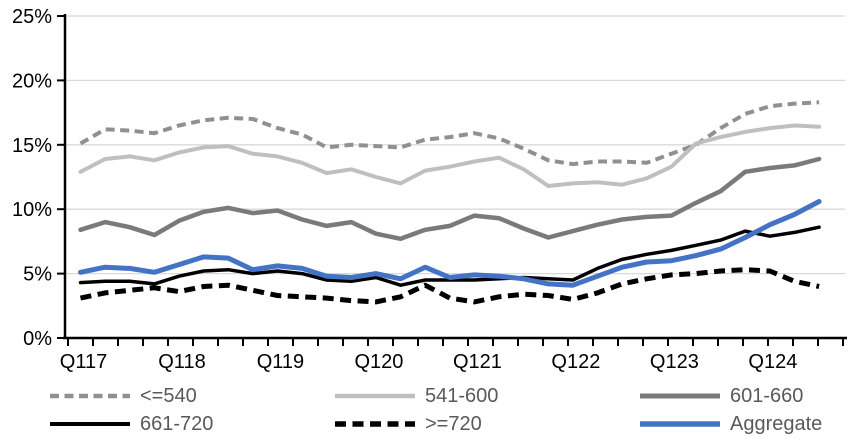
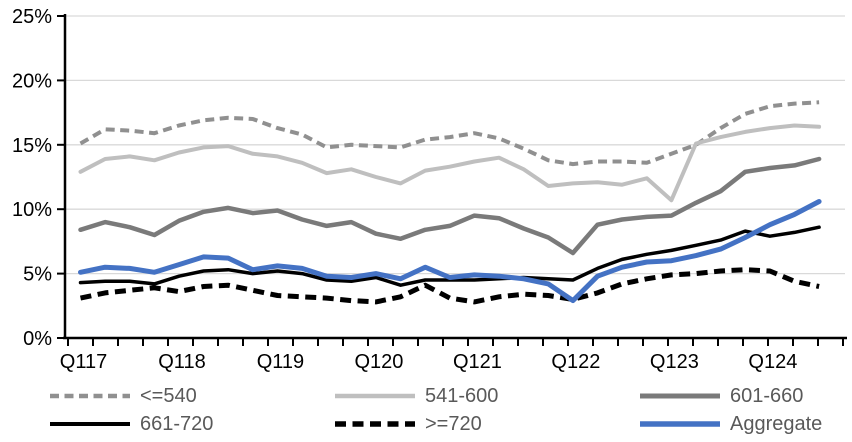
601-660/Q122: 8.3% -> 6.6%
Aggregate/Q122: 4.1% -> 2.9%
541-600/Q123: 13.3% -> 10.7%
